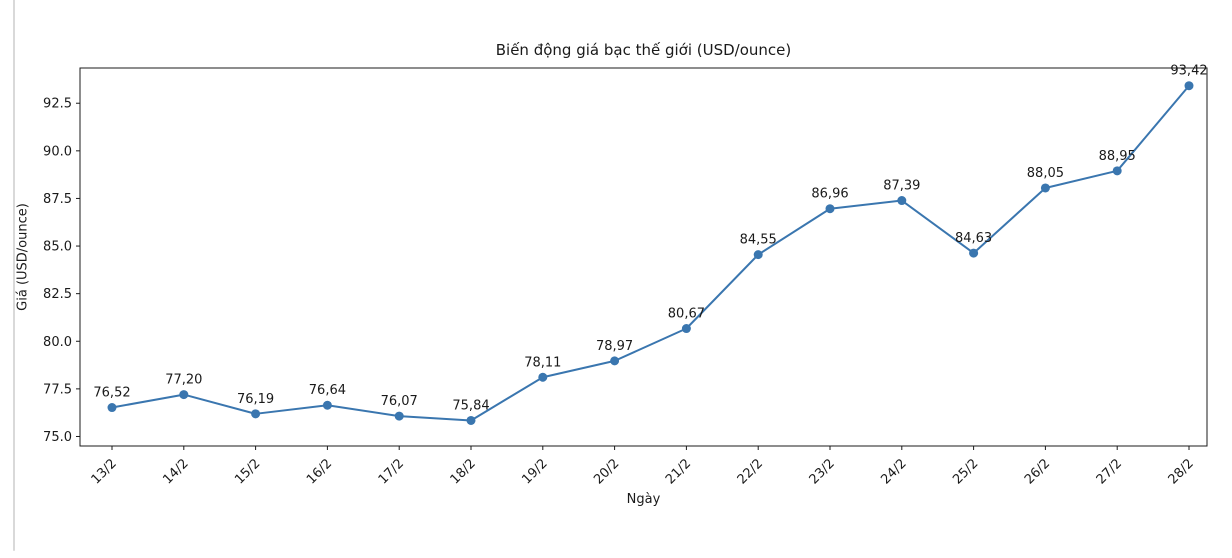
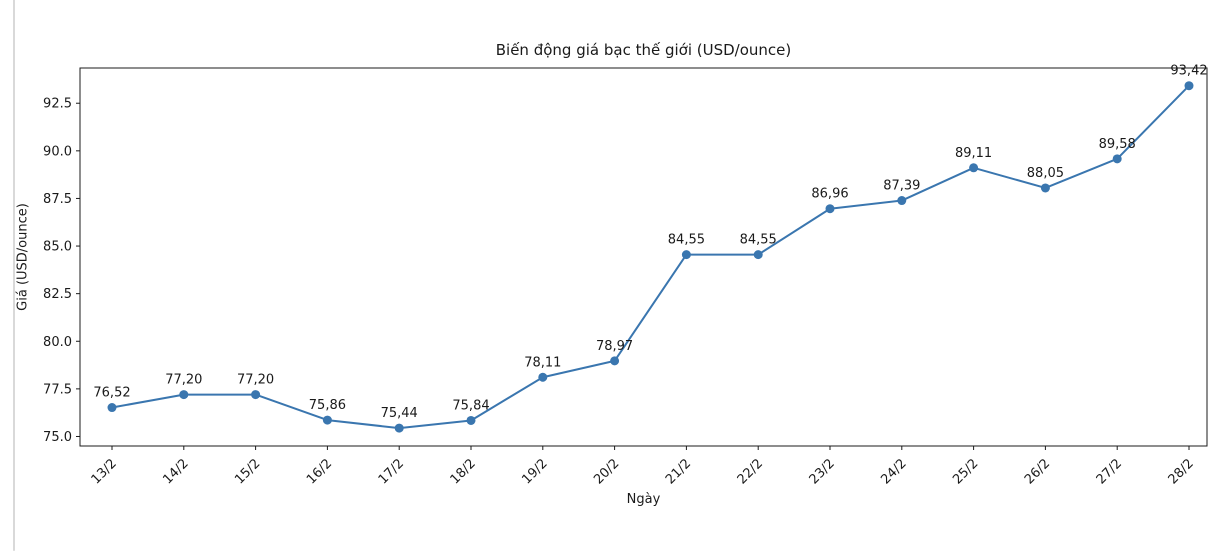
15/2: 76,19 -> 77,20
16/2: 76,64 -> 75,86
17/2: 76,07 -> 75,44
21/2: 80,67 -> 84,55
25/2: 84,63 -> 89,11
27/2: 88,95 -> 89,58
